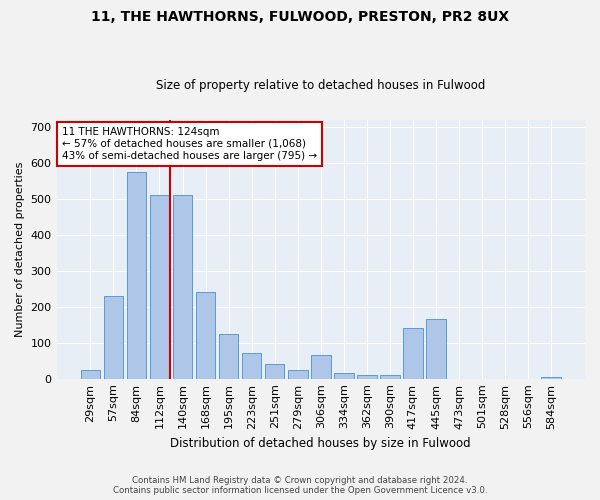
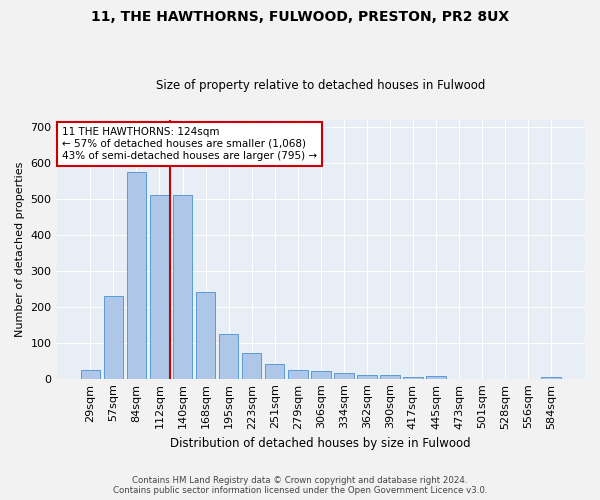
306sqm: 65 -> 20
417sqm: 140 -> 5
445sqm: 165 -> 8
